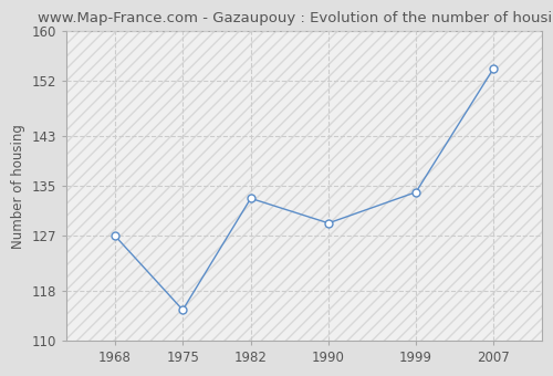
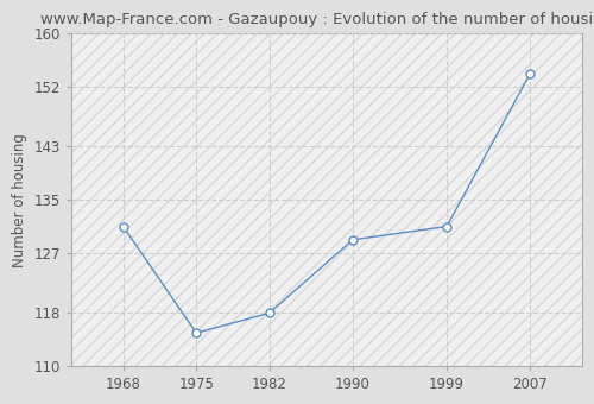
1968: 127 -> 131
1982: 133 -> 118
1999: 134 -> 131
